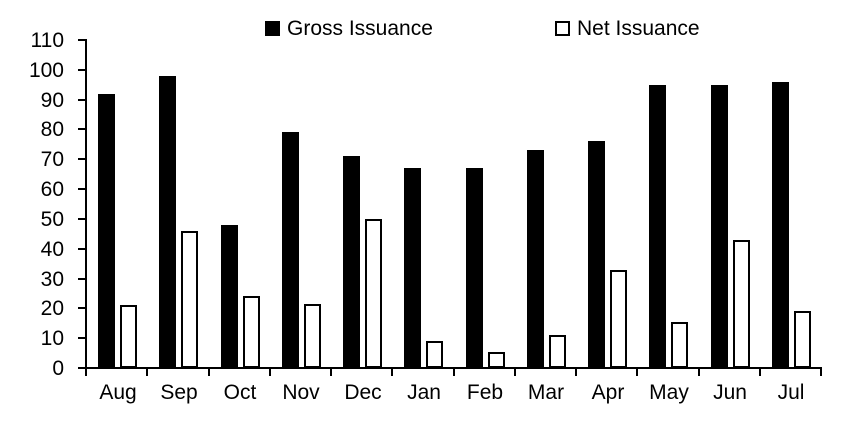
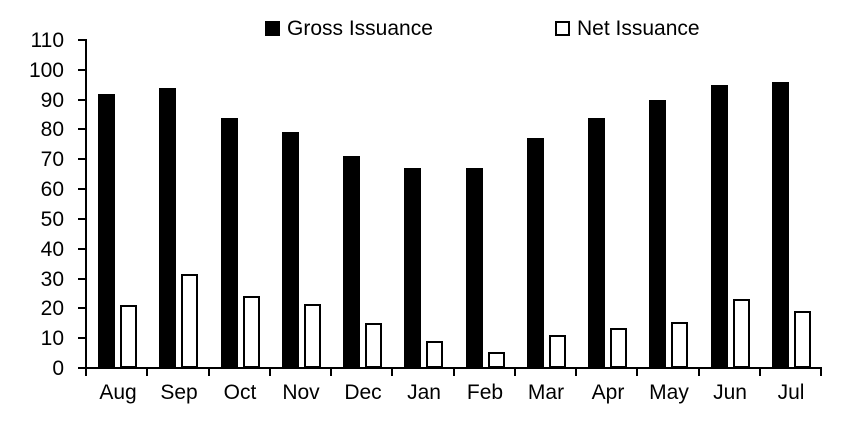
Gross Issuance/Sep: 98 -> 94
Net Issuance/Sep: 46 -> 32
Gross Issuance/Oct: 48 -> 84
Net Issuance/Dec: 50 -> 15
Gross Issuance/Mar: 73 -> 77
Gross Issuance/Apr: 76 -> 84
Net Issuance/Apr: 33 -> 14
Gross Issuance/May: 95 -> 90
Net Issuance/Jun: 43 -> 23
